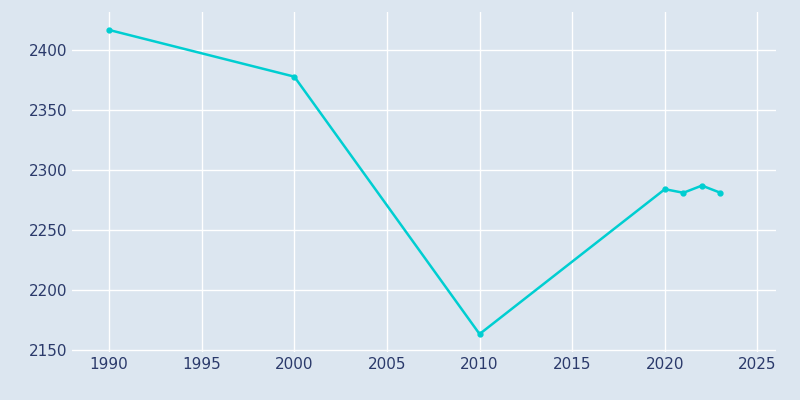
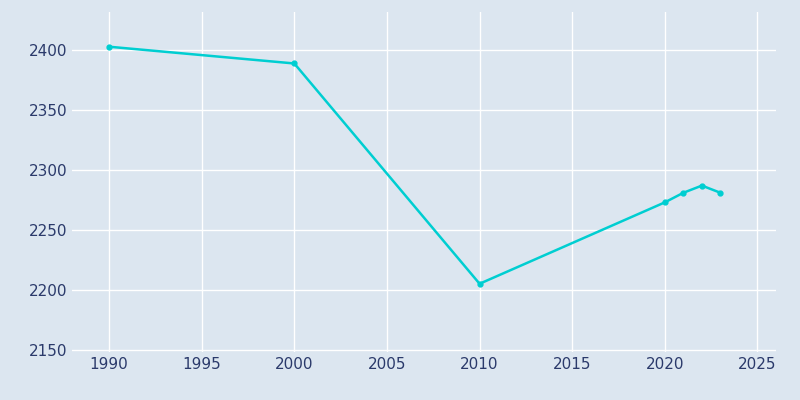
1990: 2417 -> 2403
2000: 2378 -> 2389
2010: 2163 -> 2205
2020: 2284 -> 2273
